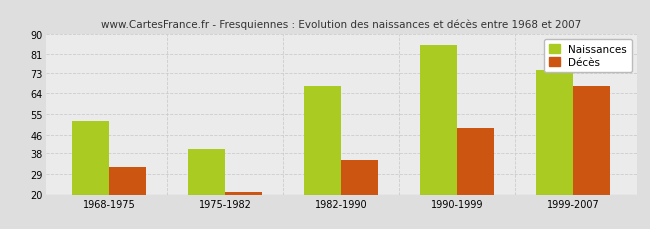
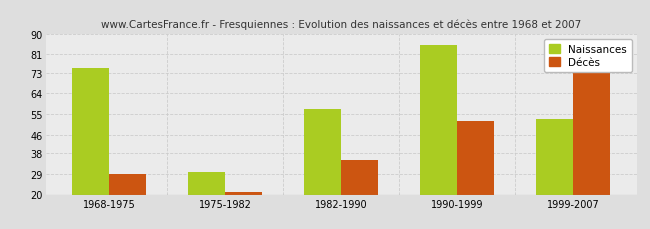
Naissances/1968-1975: 52 -> 75
Décès/1968-1975: 32 -> 29
Naissances/1975-1982: 40 -> 30
Naissances/1982-1990: 67 -> 57
Décès/1990-1999: 49 -> 52
Naissances/1999-2007: 74 -> 53
Décès/1999-2007: 67 -> 74
